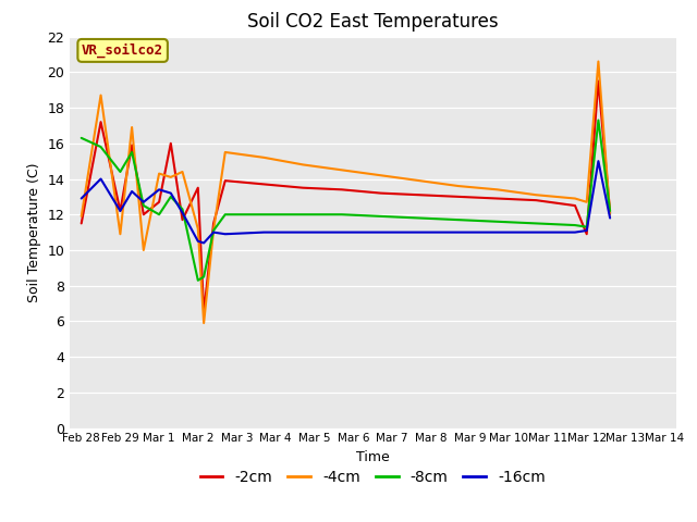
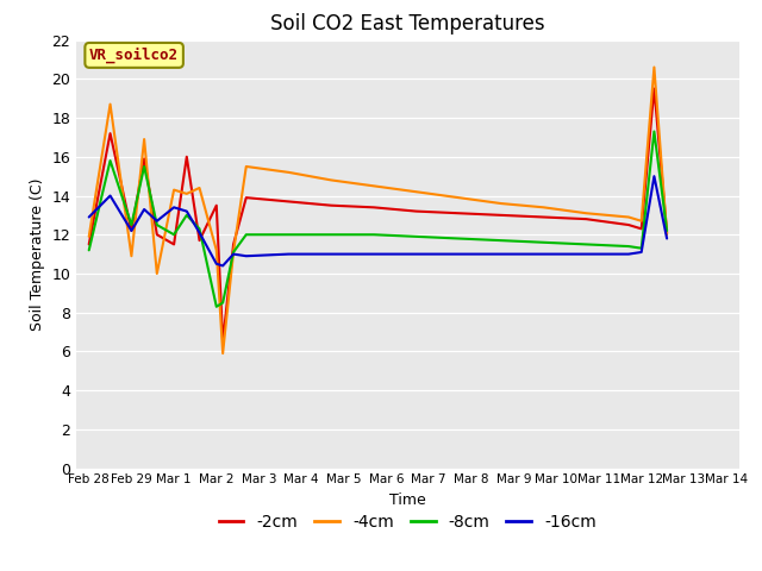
-8cm/Feb 28: 16.3 -> 11.2
-8cm/Feb 29: 14.4 -> 12.5
-2cm/Mar 1: 12.7 -> 11.5
-2cm/Mar 12: 10.9 -> 12.3
